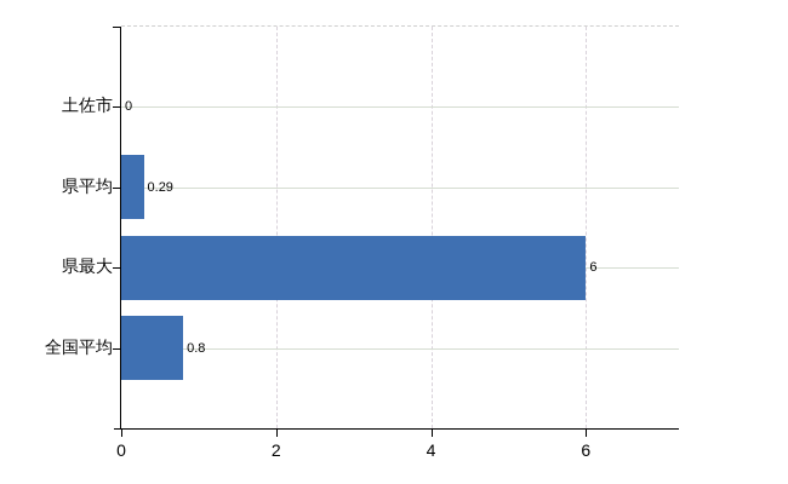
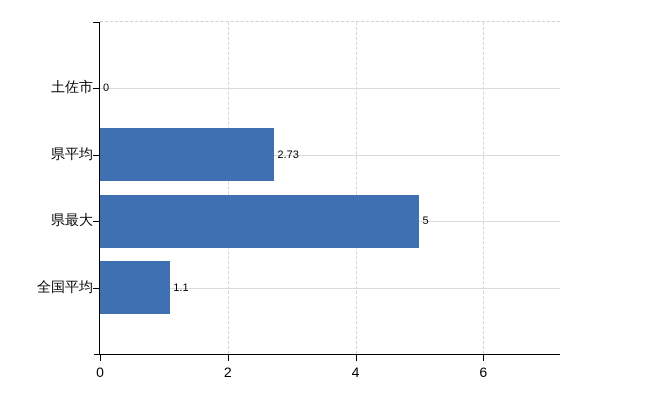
県平均: 0.29 -> 2.73
県最大: 6 -> 5
全国平均: 0.8 -> 1.1
